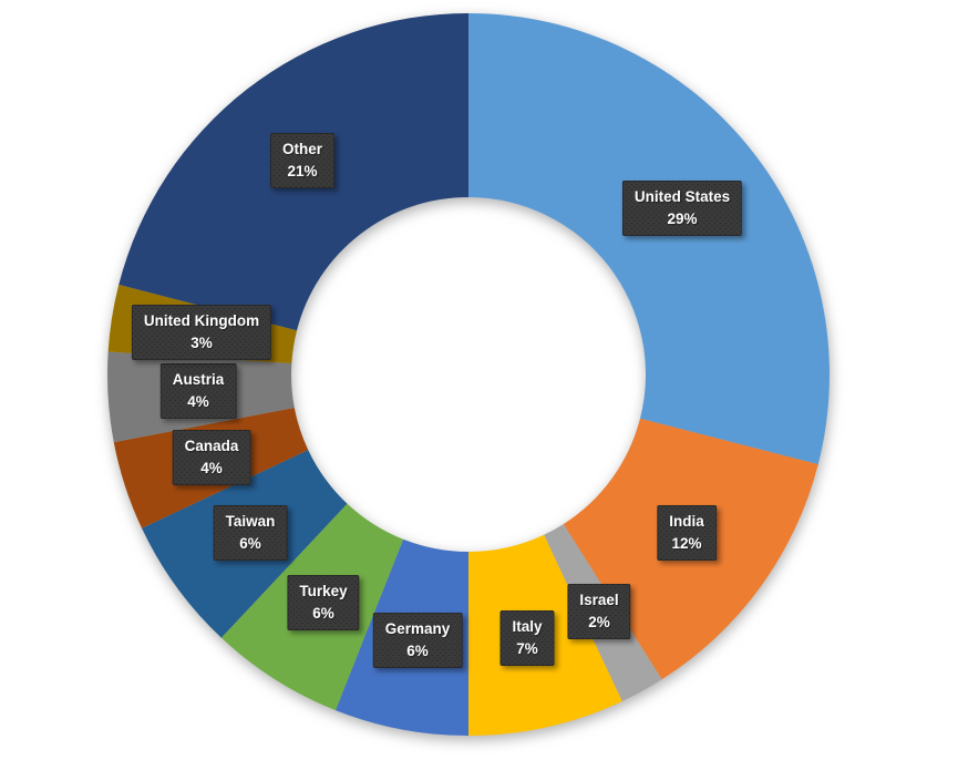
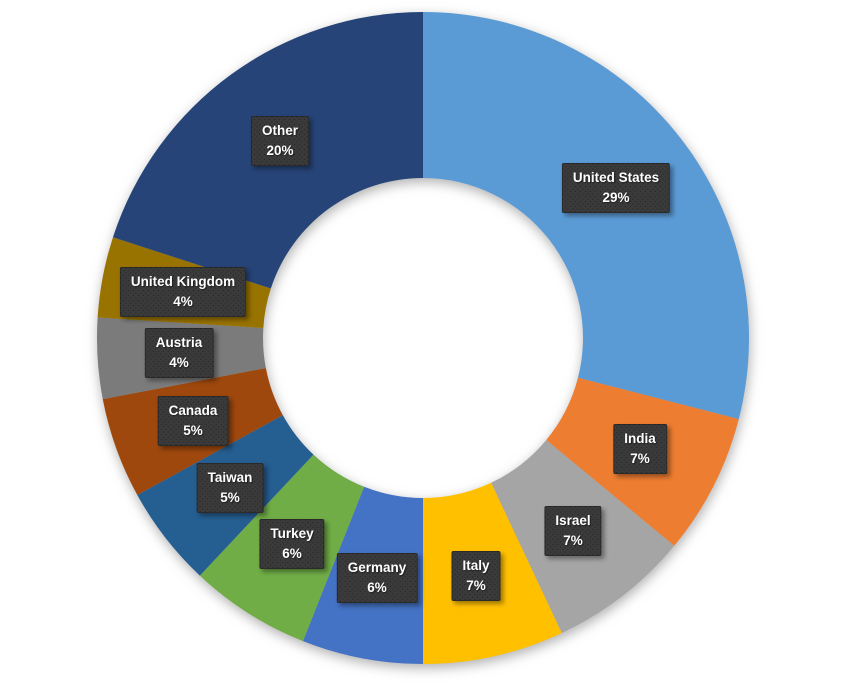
India: 12% -> 7%
Israel: 2% -> 7%
Taiwan: 6% -> 5%
Canada: 4% -> 5%
United Kingdom: 3% -> 4%
Other: 21% -> 20%
